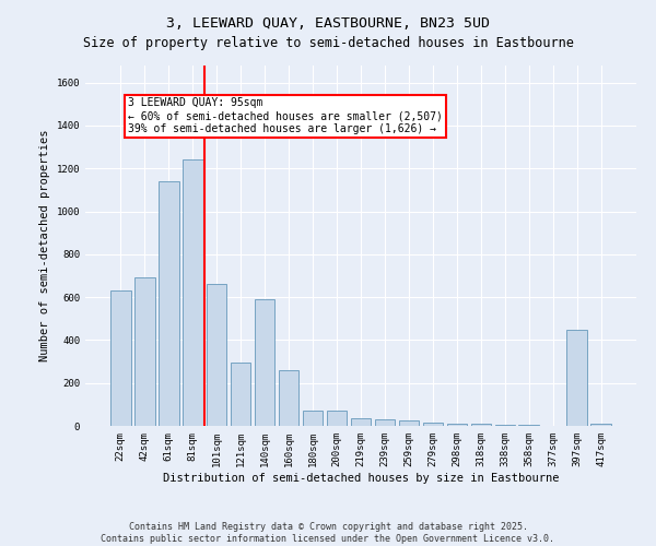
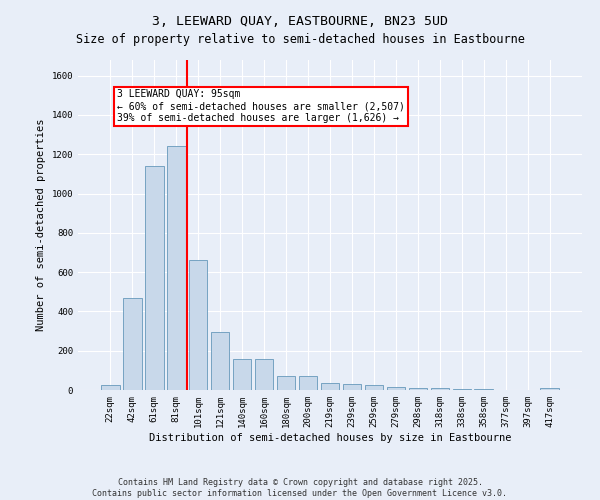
22sqm: 630 -> 20
42sqm: 690 -> 470
140sqm: 590 -> 160
160sqm: 260 -> 160
397sqm: 450 -> 0
